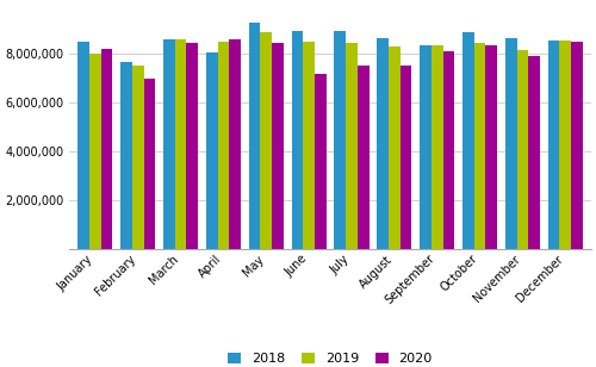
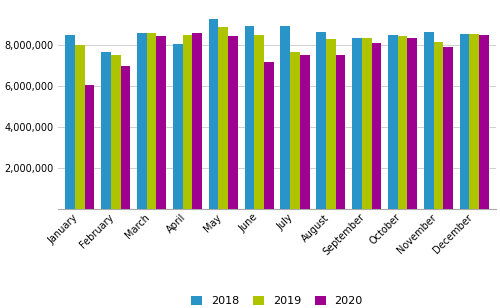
2020/January: 8,200,000 -> 6,050,000
2019/July: 8,450,000 -> 7,650,000
2018/October: 8,900,000 -> 8,500,000
